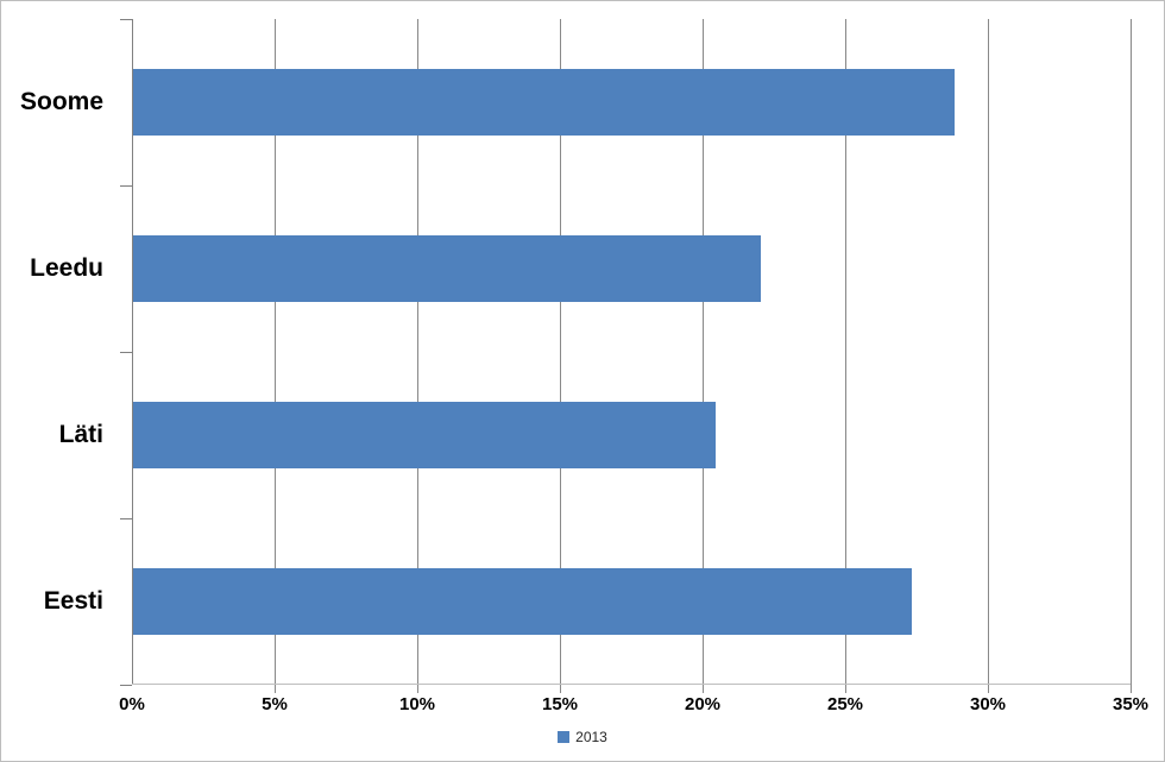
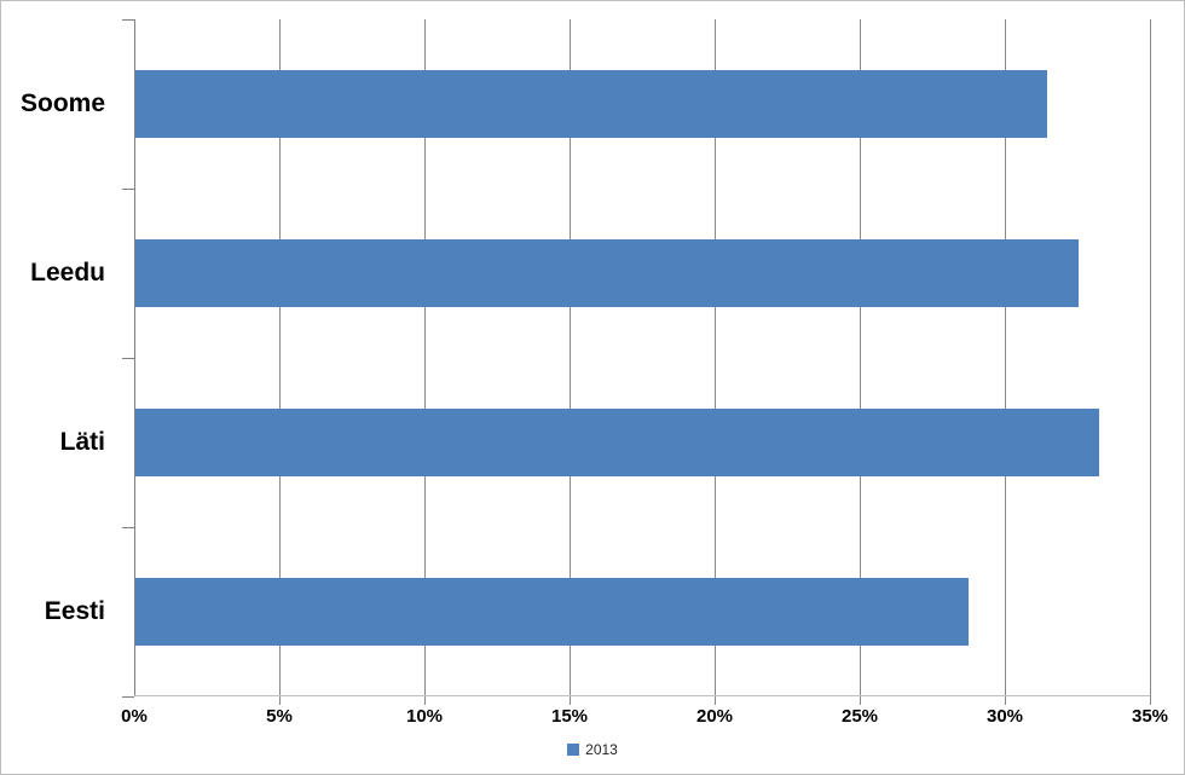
Soome: 28.8% -> 31.4%
Leedu: 22.0% -> 32.5%
Läti: 20.4% -> 33.2%
Eesti: 27.3% -> 28.7%
